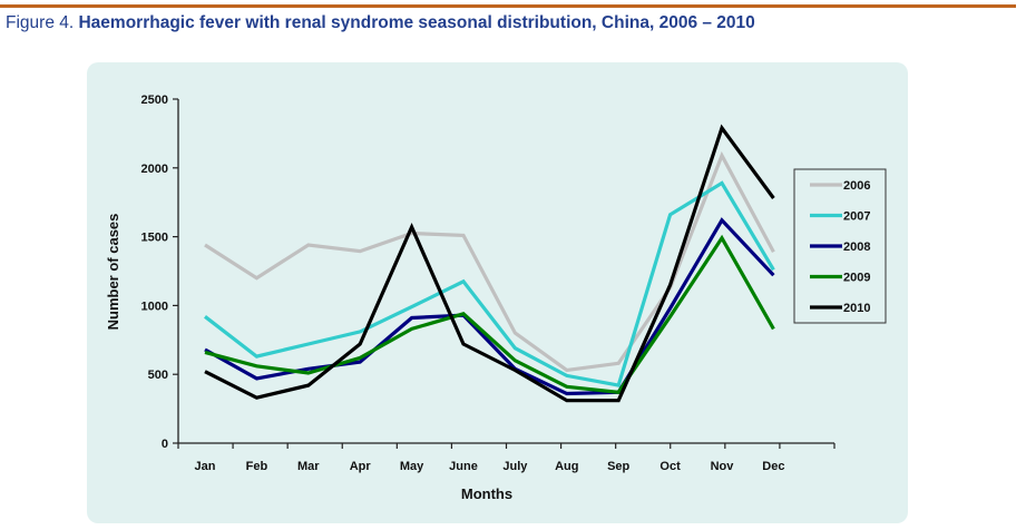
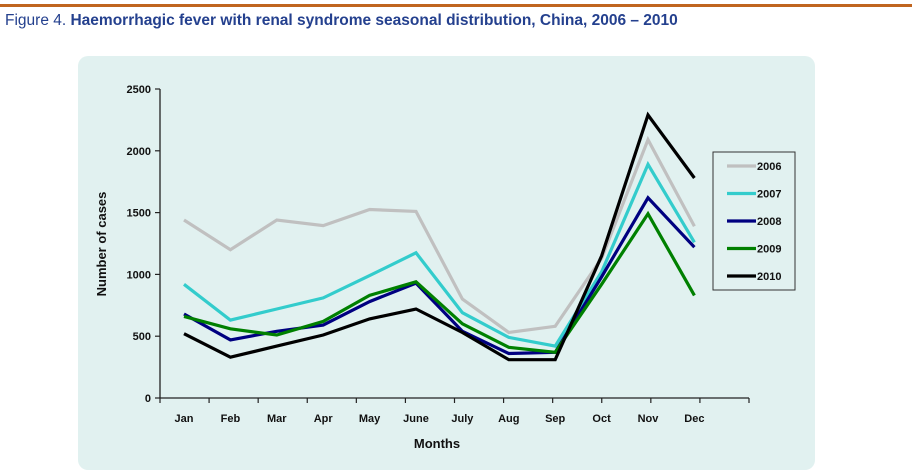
2010/Apr: 720 -> 510
2008/May: 910 -> 780
2010/May: 1570 -> 640
2007/Oct: 1660 -> 1020
